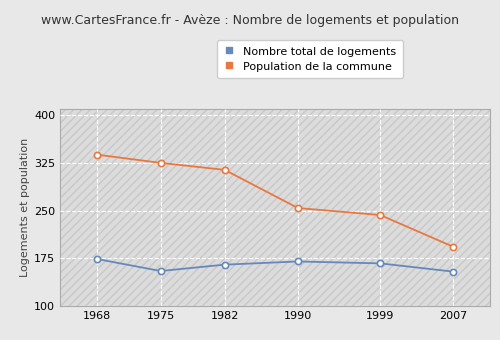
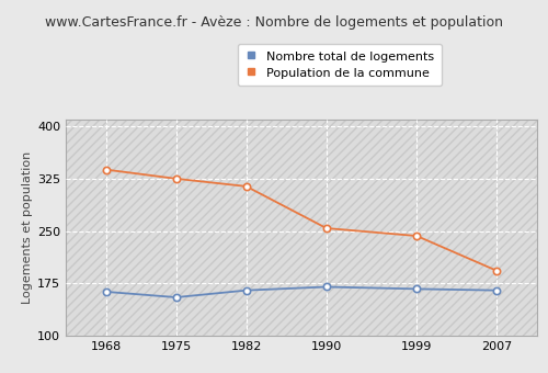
Nombre total de logements/1968: 174 -> 163
Nombre total de logements/2007: 154 -> 165
